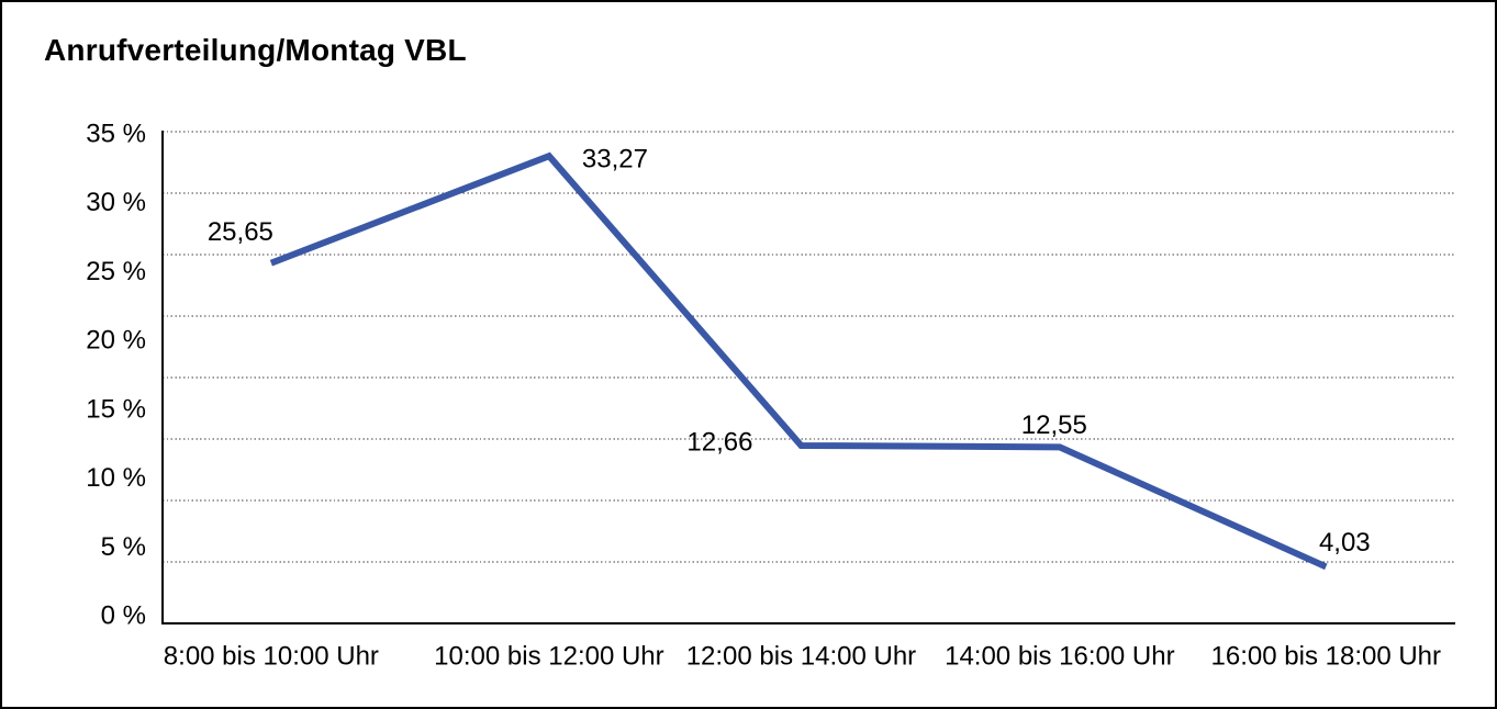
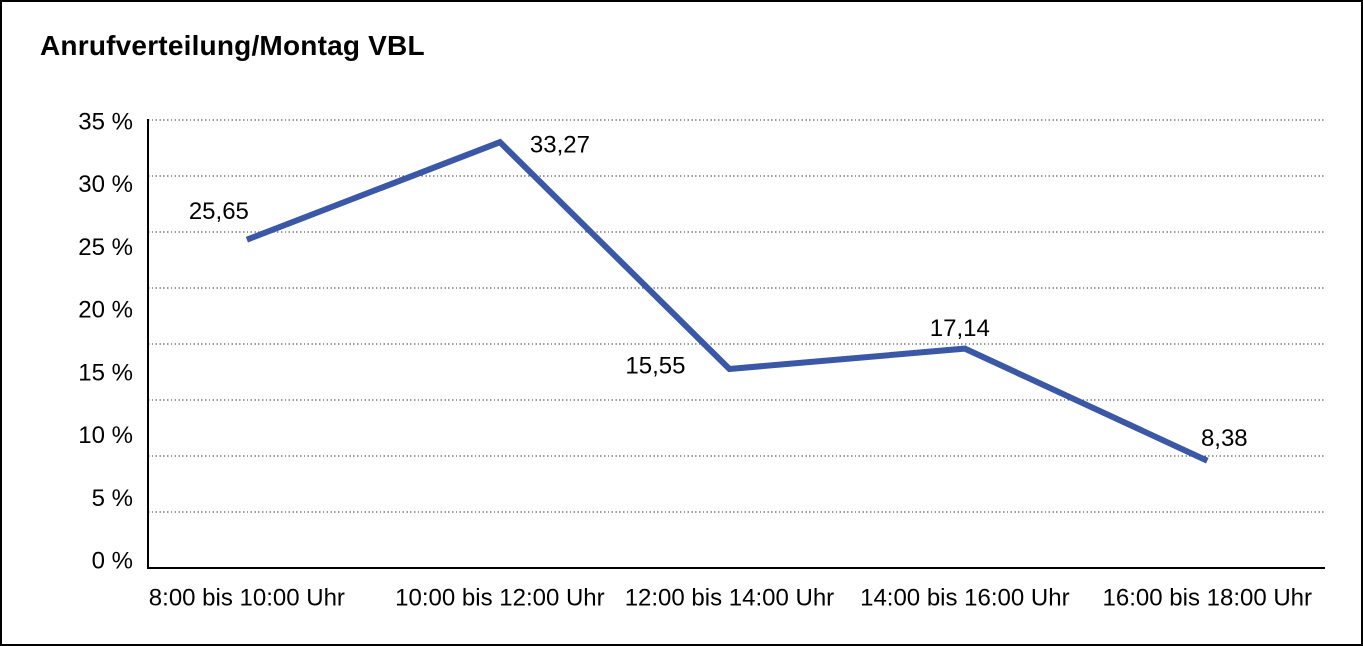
12:00 bis 14:00 Uhr: 12,66 -> 15,55
14:00 bis 16:00 Uhr: 12,55 -> 17,14
16:00 bis 18:00 Uhr: 4,03 -> 8,38
